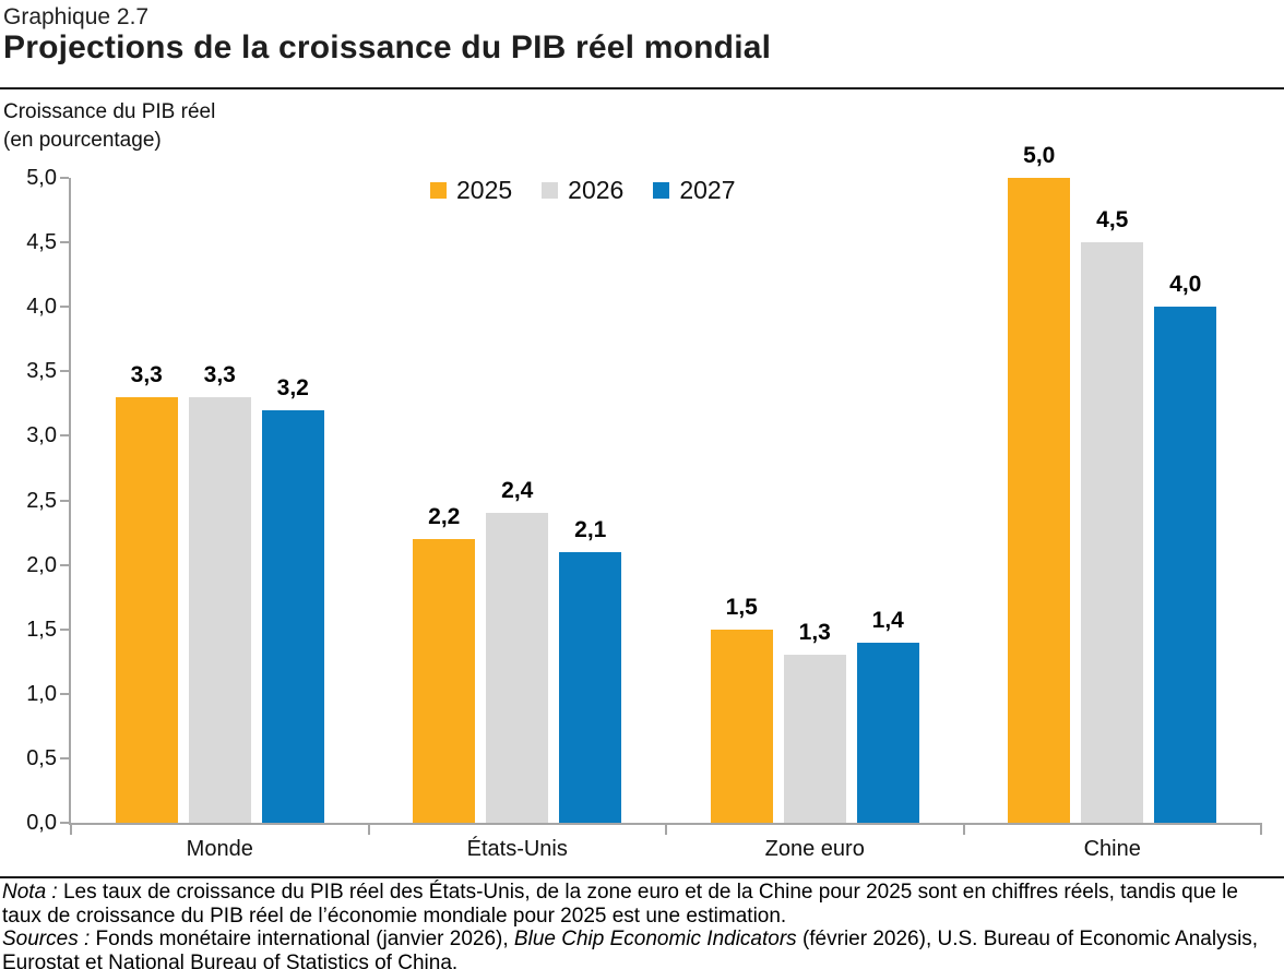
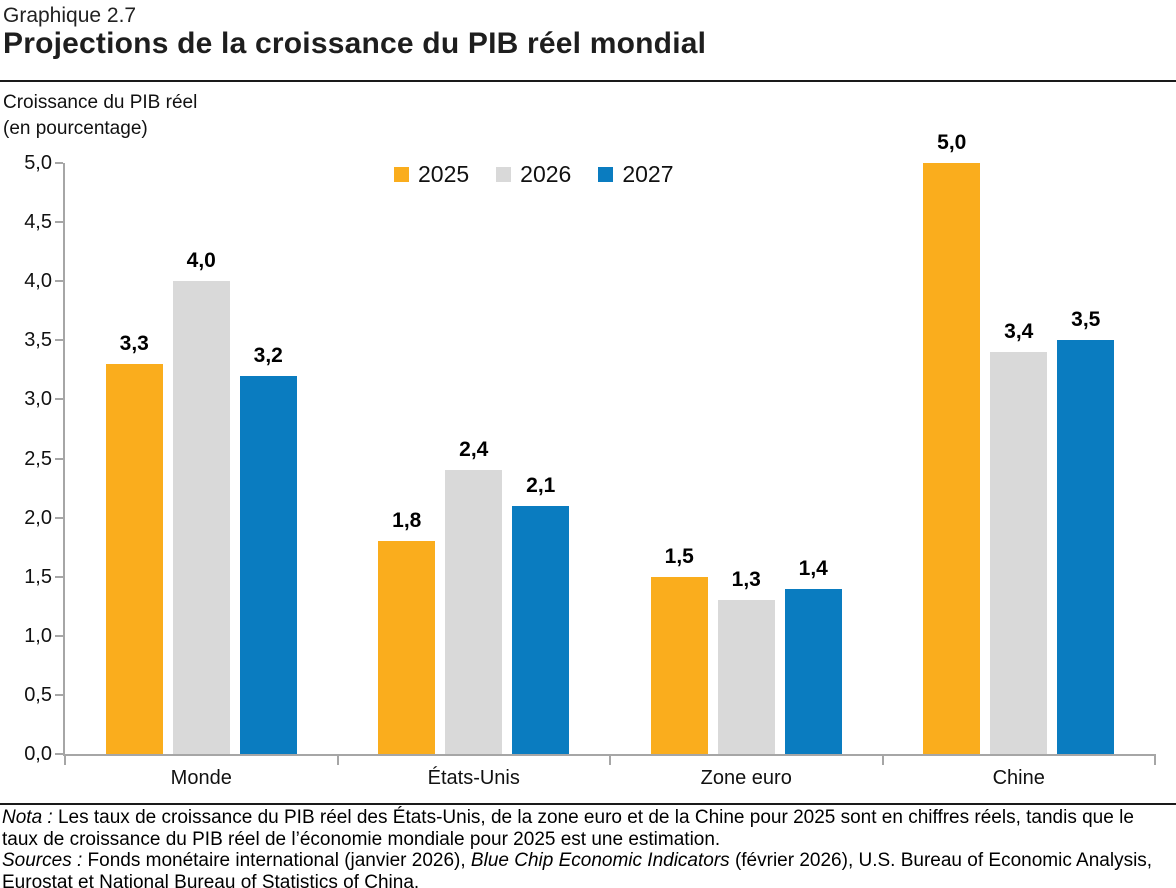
2026/Monde: 3,3 -> 4,0
2025/États-Unis: 2,2 -> 1,8
2026/Chine: 4,5 -> 3,4
2027/Chine: 4,0 -> 3,5
